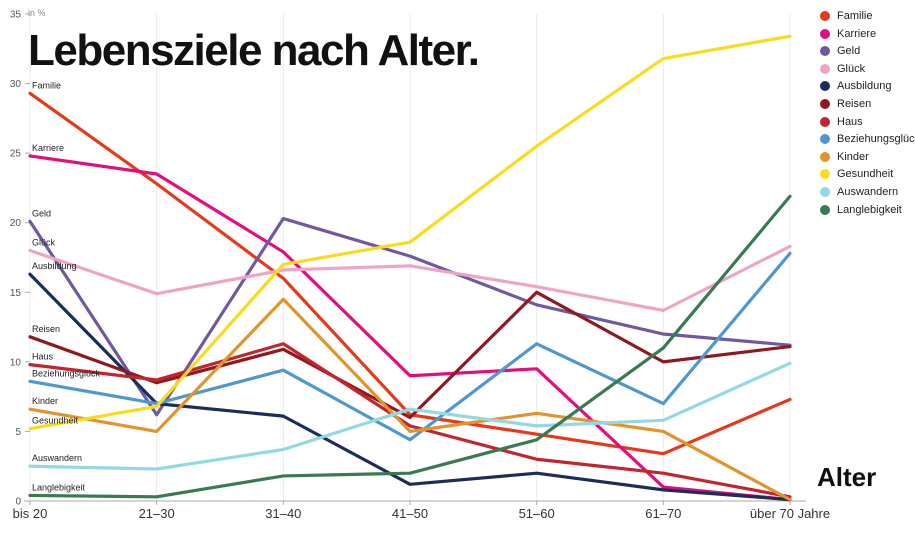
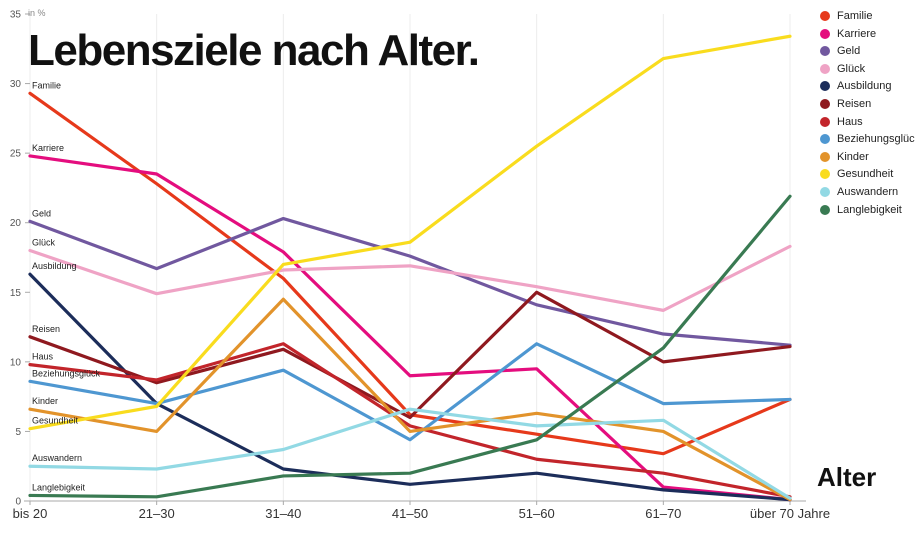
Geld/21–30: 6.2 -> 16.7
Ausbildung/31–40: 6.1 -> 2.3
Beziehungsglück/über 70 Jahre: 17.8 -> 7.3
Auswandern/über 70 Jahre: 9.9 -> 0.2
